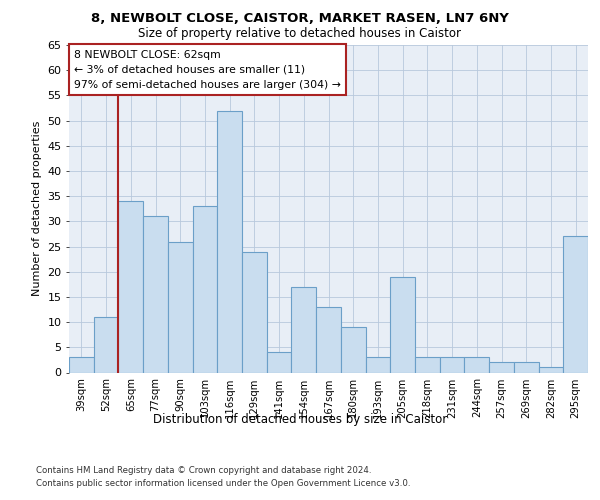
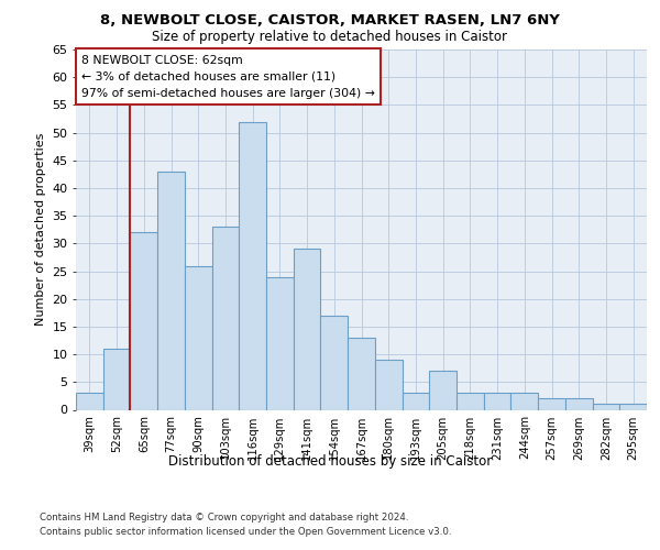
65sqm: 34 -> 32
77sqm: 31 -> 43
141sqm: 4 -> 29
205sqm: 19 -> 7
295sqm: 27 -> 1
